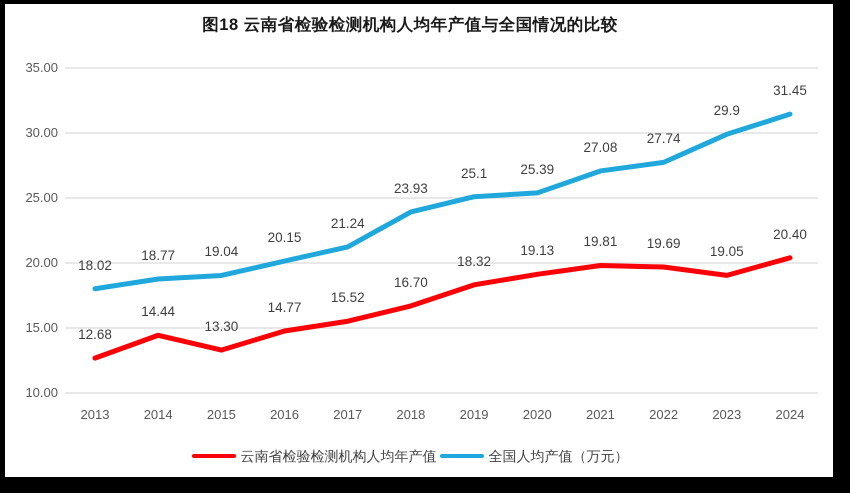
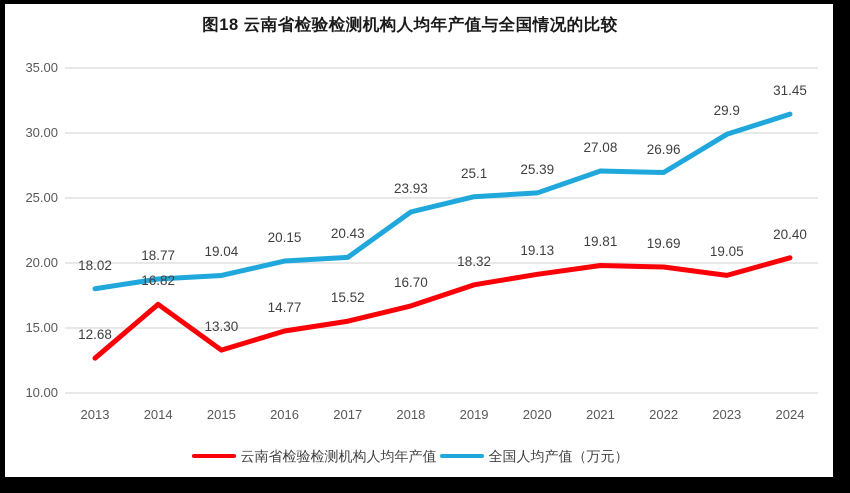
云南省检验检测机构人均年产值/2014: 14.44 -> 16.82
全国人均产值（万元）/2017: 21.24 -> 20.43
全国人均产值（万元）/2022: 27.74 -> 26.96
